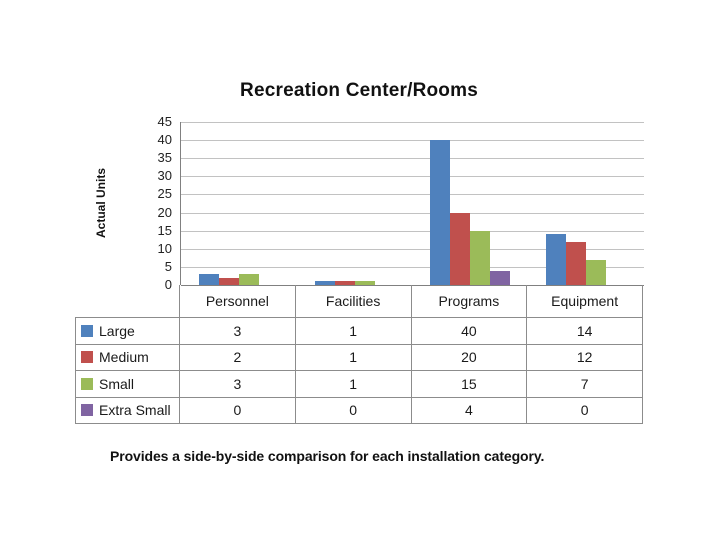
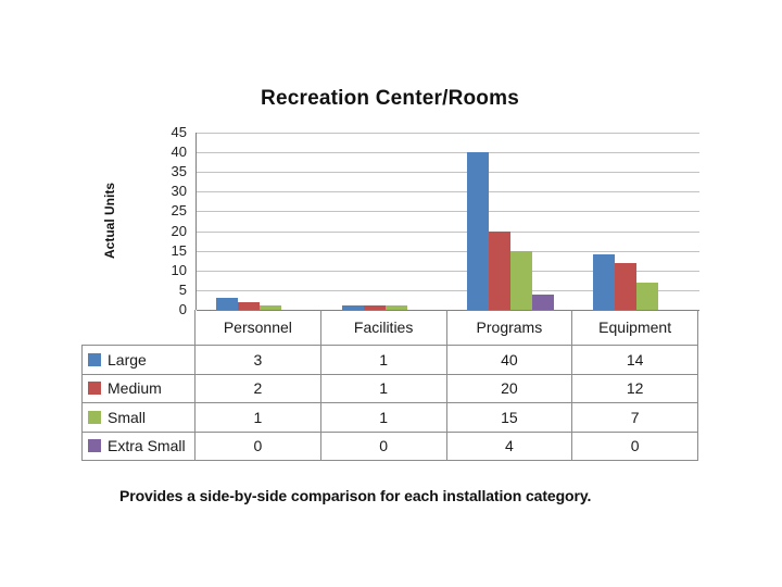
Small/Personnel: 3 -> 1
